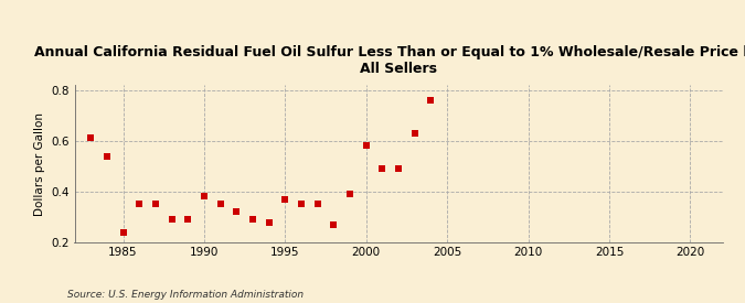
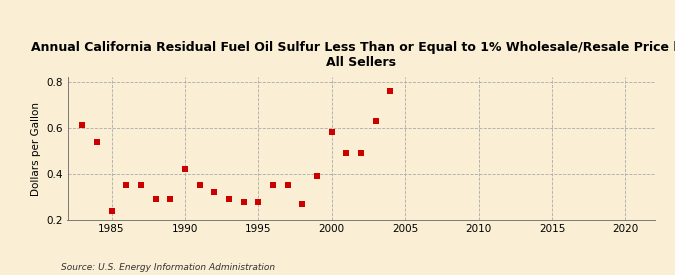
1990: 0.38 -> 0.42
1995: 0.37 -> 0.28
